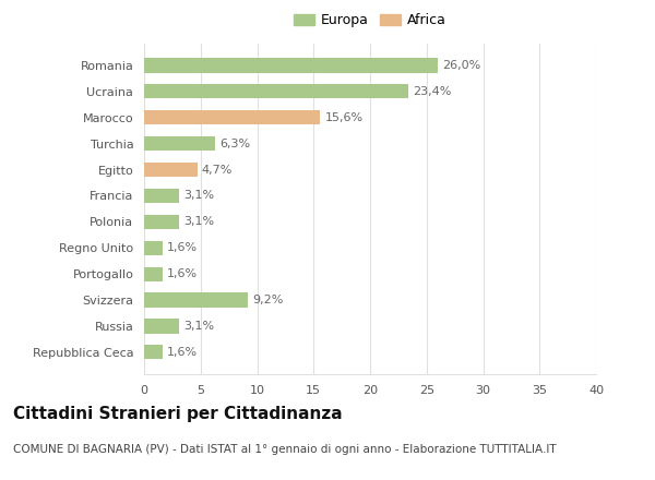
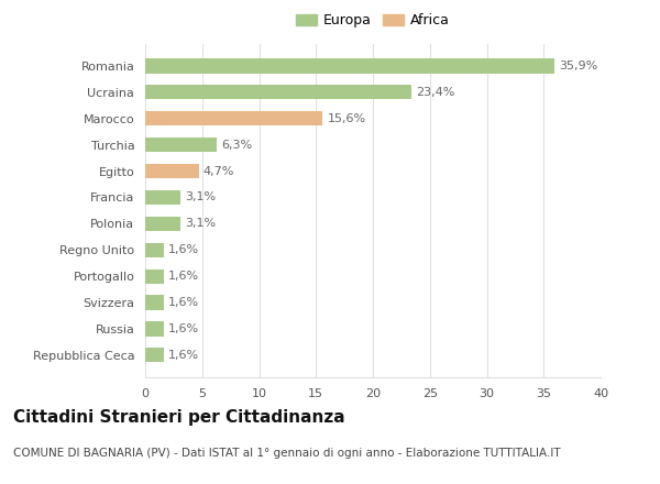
Romania: 26,0% -> 35,9%
Svizzera: 9,2% -> 1,6%
Russia: 3,1% -> 1,6%
